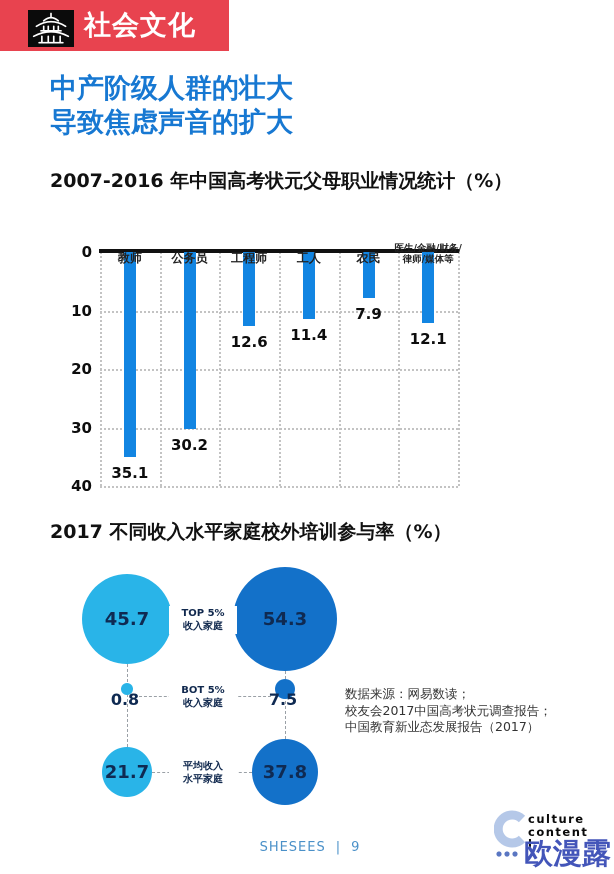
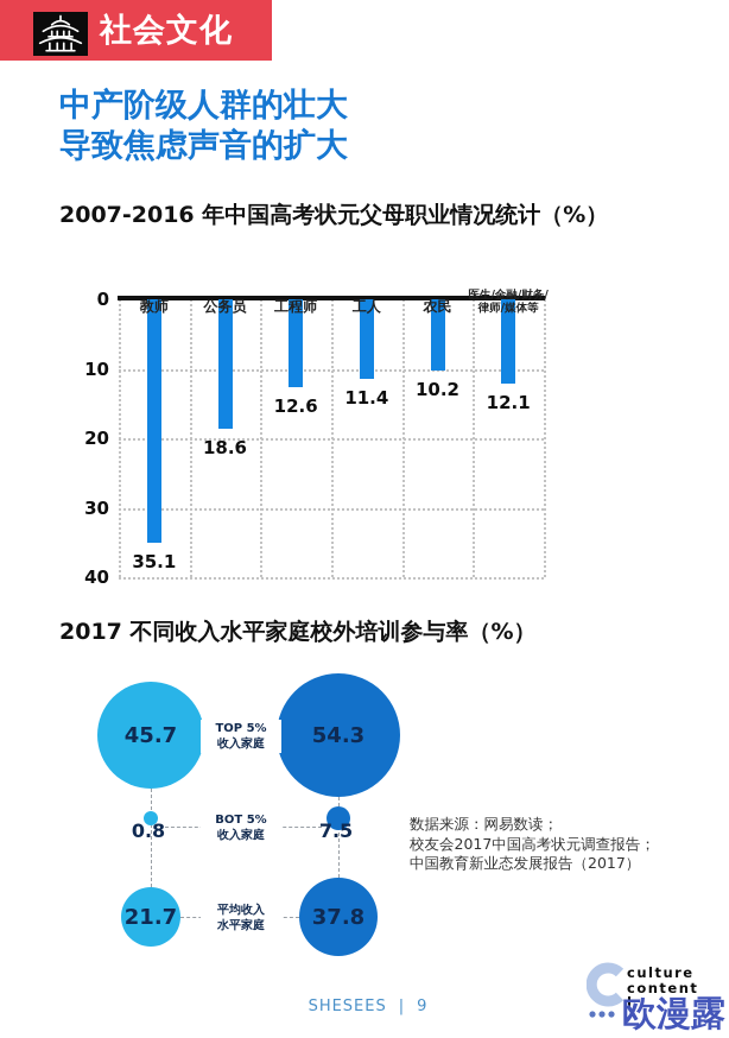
2007-2016 年中国高考状元父母职业情况统计（%）/公务员: 30.2 -> 18.6
2007-2016 年中国高考状元父母职业情况统计（%）/农民: 7.9 -> 10.2
